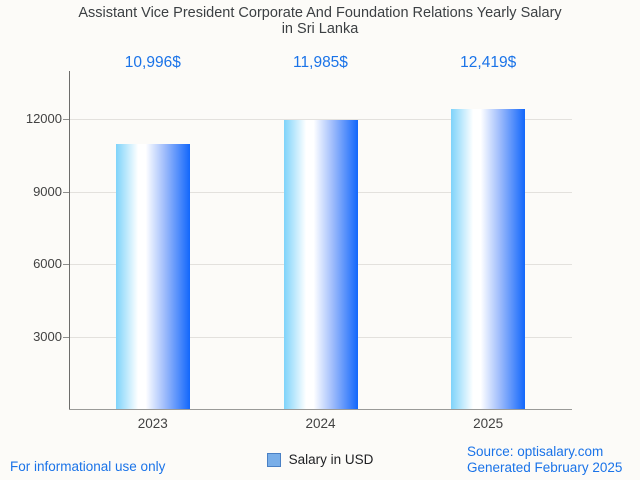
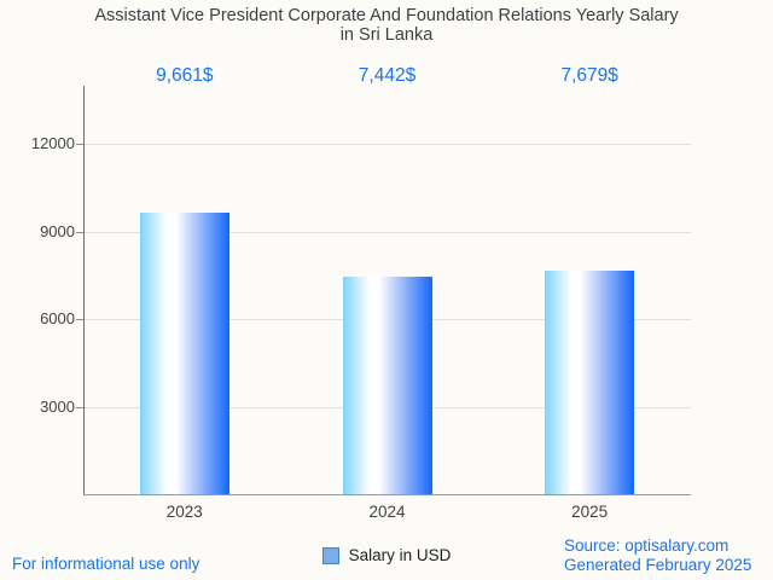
2023: 10,996 -> 9,661
2024: 11,985 -> 7,442
2025: 12,419 -> 7,679
